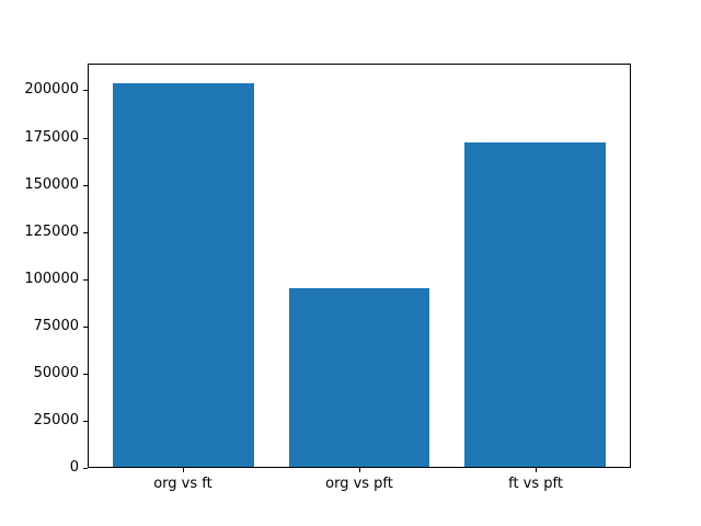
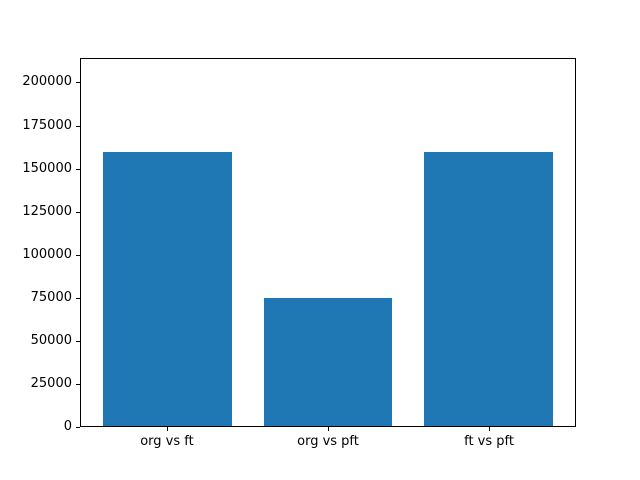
org vs ft: 204000 -> 160000
org vs pft: 95000 -> 75000
ft vs pft: 173000 -> 160000
